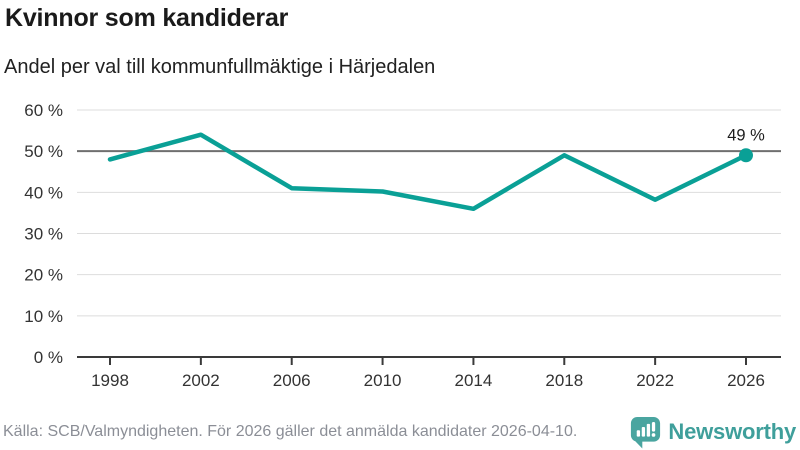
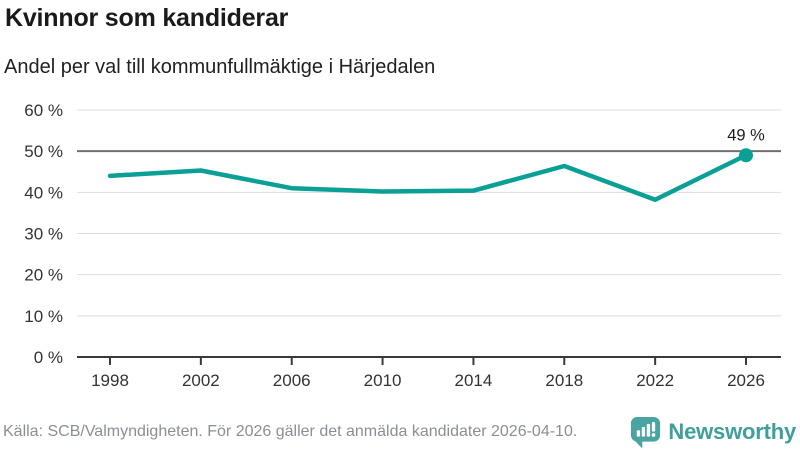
1998: 48% -> 44%
2002: 54% -> 45%
2014: 36% -> 40%
2018: 49% -> 46%
